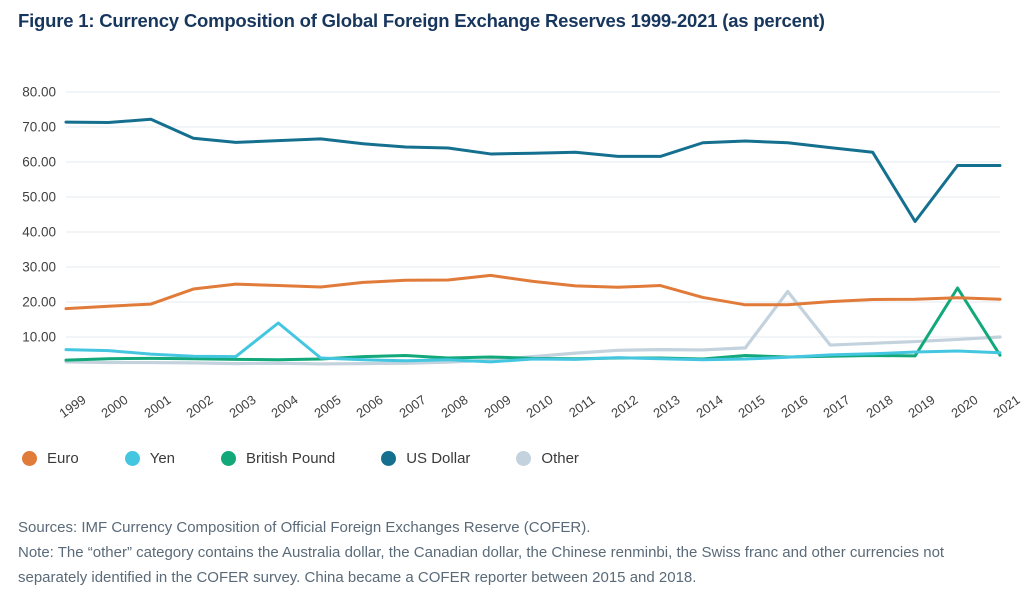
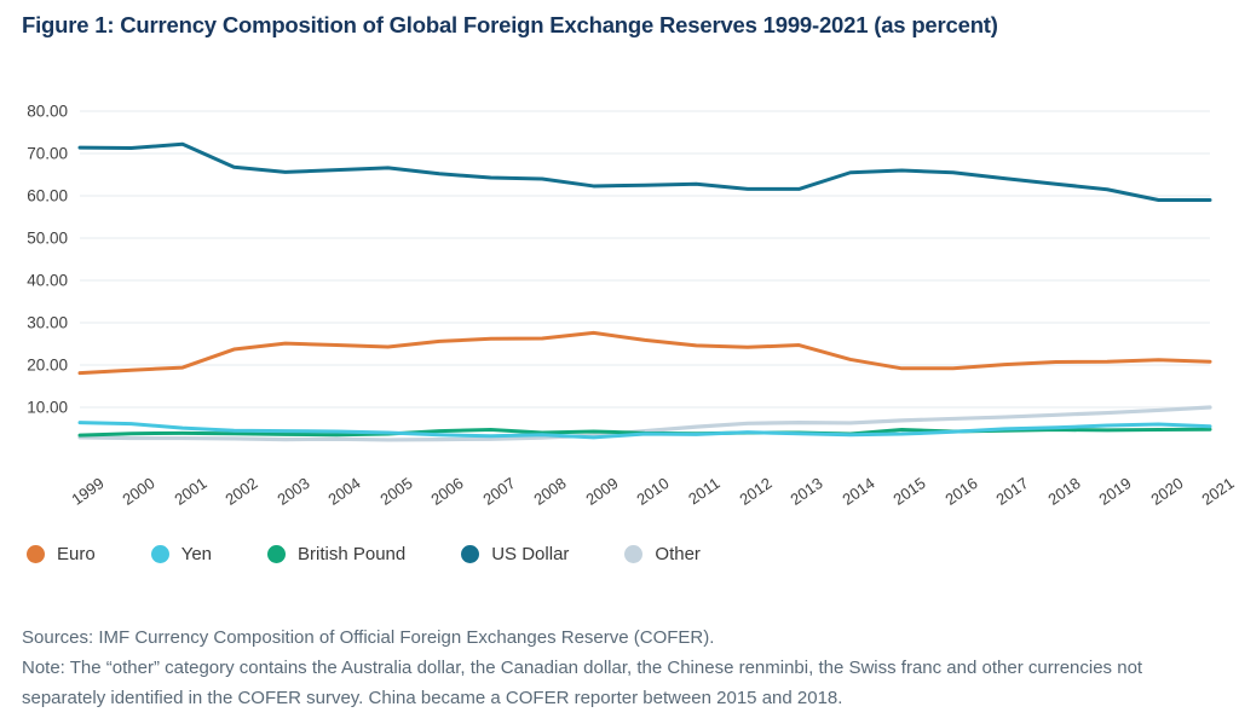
Yen/2004: 14 -> 4
Other/2016: 23 -> 7
US Dollar/2019: 43 -> 62
British Pound/2020: 24 -> 5
